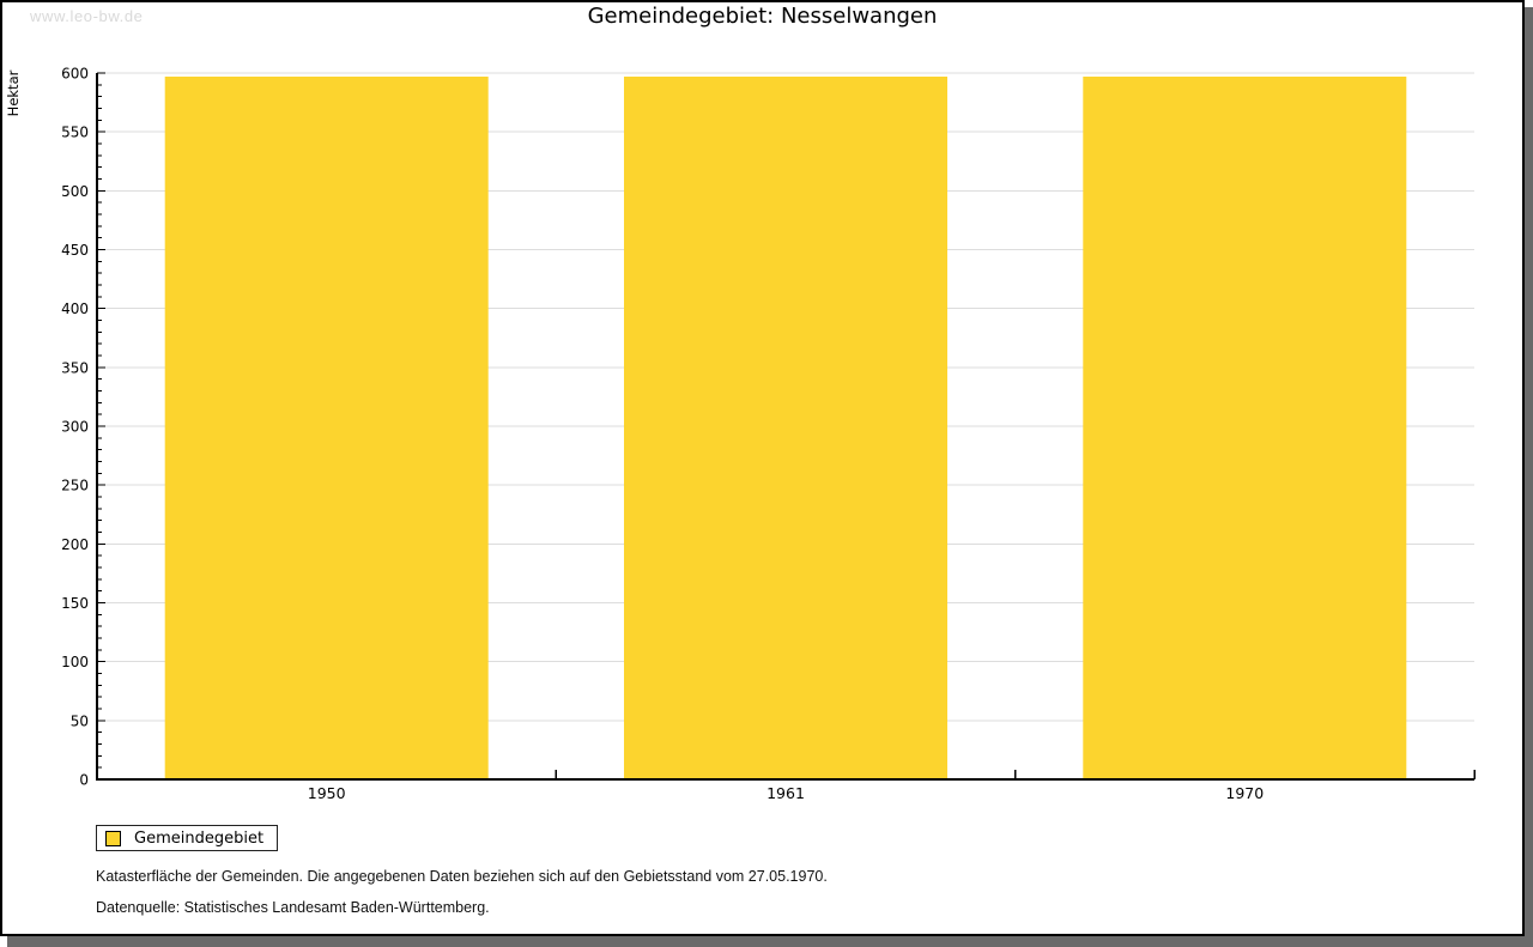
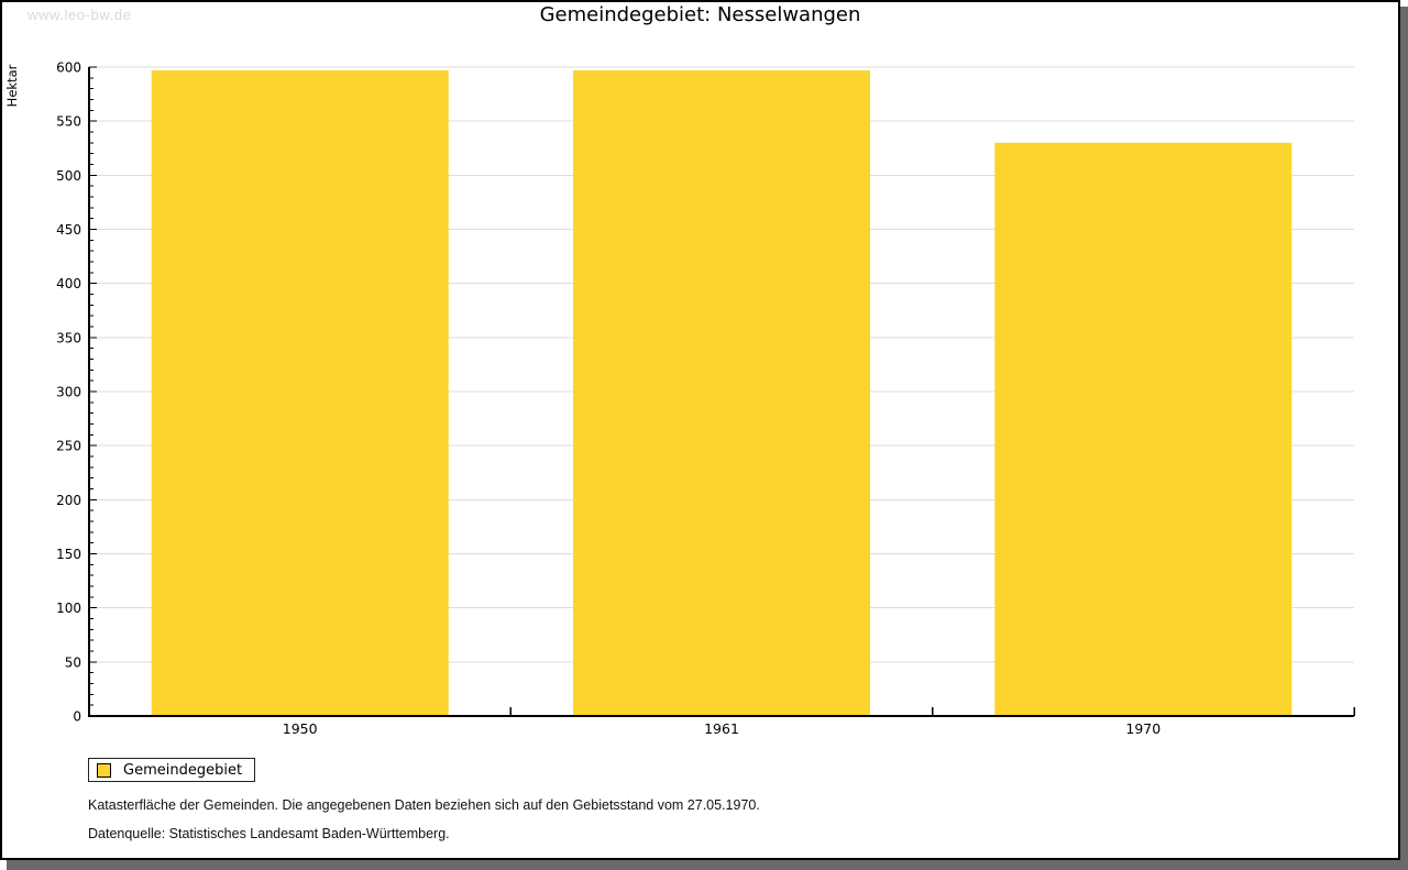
1970: 600 -> 530
